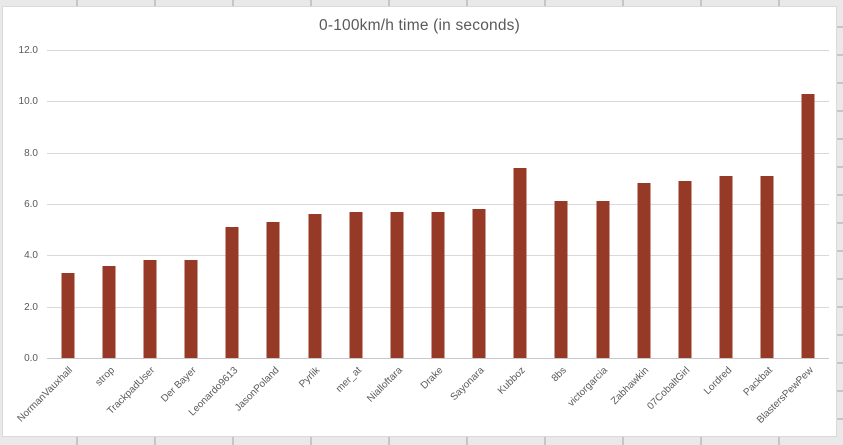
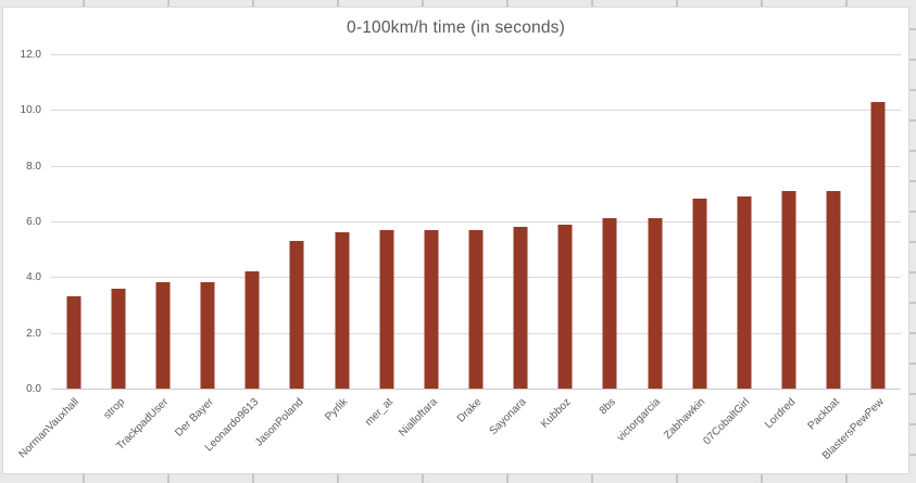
Leonardo9613: 5.1 -> 4.2
Kubboz: 7.4 -> 5.9
